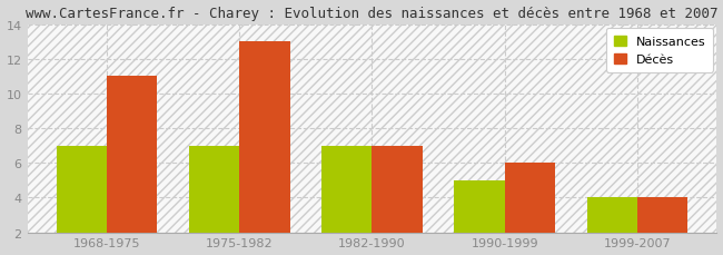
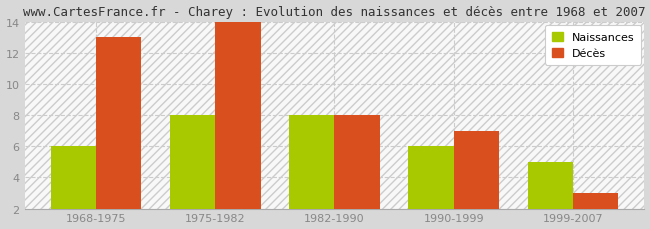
Naissances/1968-1975: 7 -> 6
Décès/1968-1975: 11 -> 13
Naissances/1975-1982: 7 -> 8
Décès/1975-1982: 13 -> 14
Naissances/1982-1990: 7 -> 8
Décès/1982-1990: 7 -> 8
Naissances/1990-1999: 5 -> 6
Décès/1990-1999: 6 -> 7
Naissances/1999-2007: 4 -> 5
Décès/1999-2007: 4 -> 3
